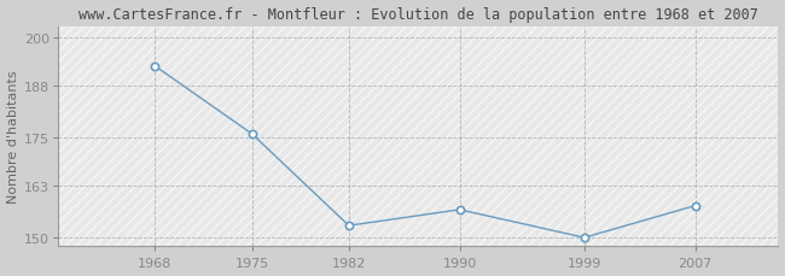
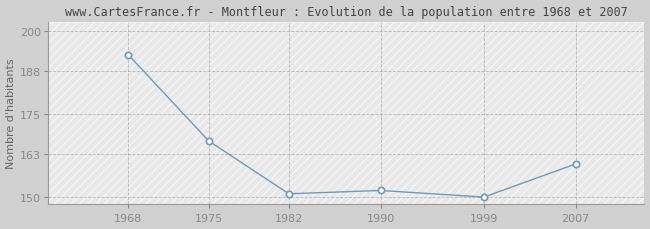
1975: 176 -> 167
1982: 153 -> 151
1990: 157 -> 152
2007: 158 -> 160
